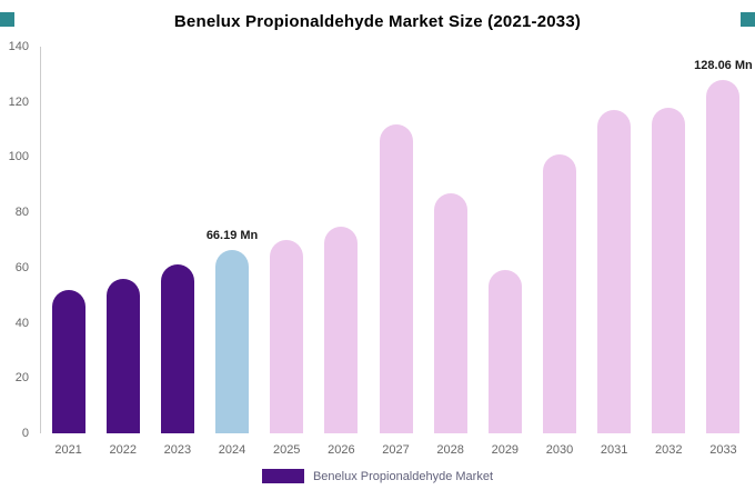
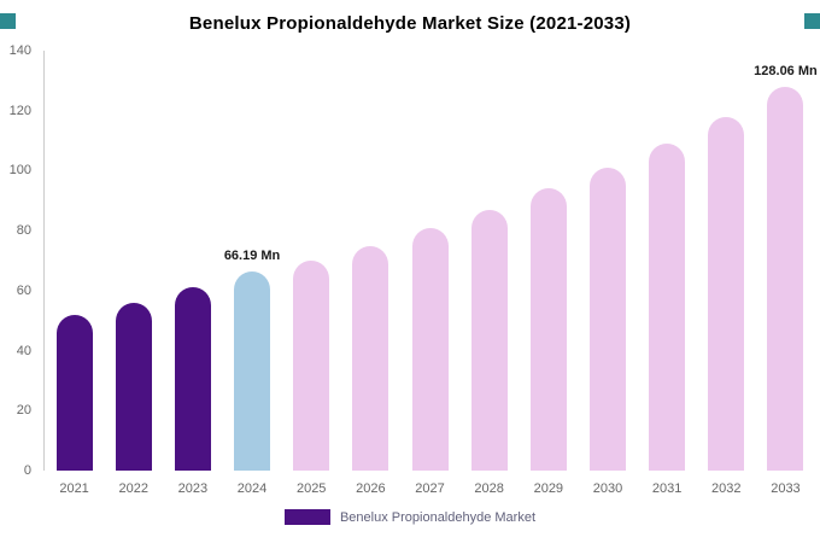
2027: 112 -> 81
2029: 59 -> 94
2031: 117 -> 109
